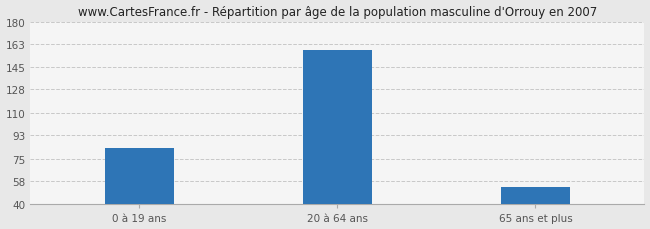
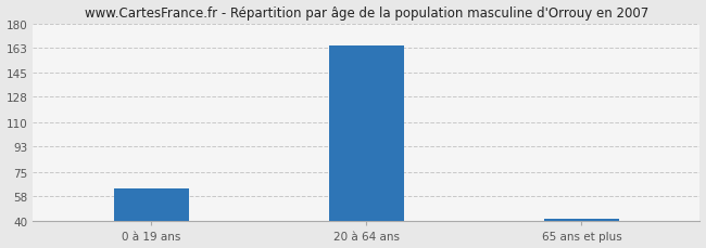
0 à 19 ans: 83 -> 63
20 à 64 ans: 158 -> 164
65 ans et plus: 53 -> 42
